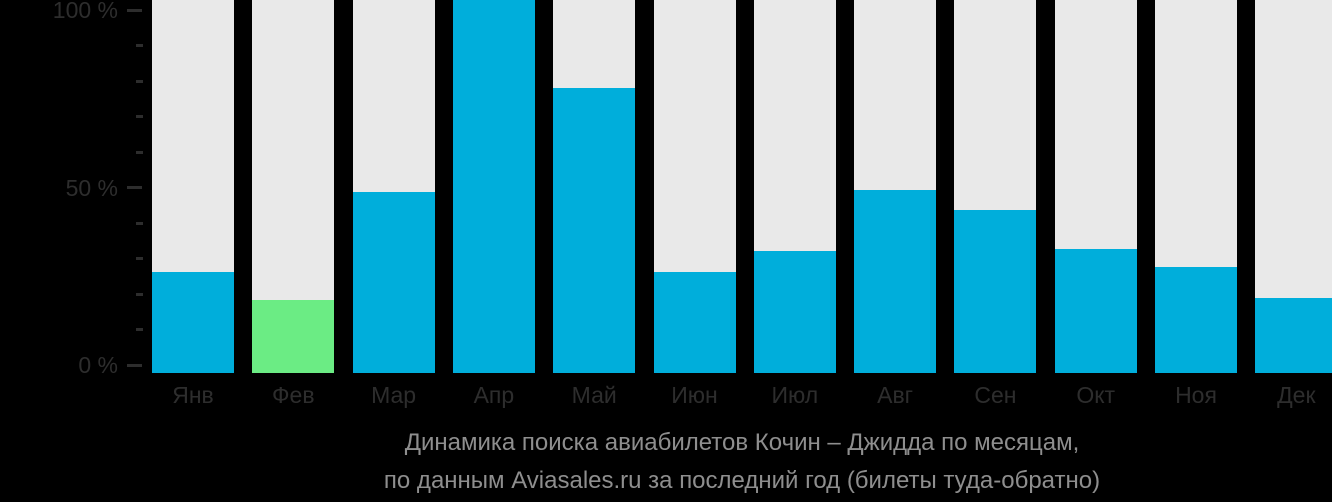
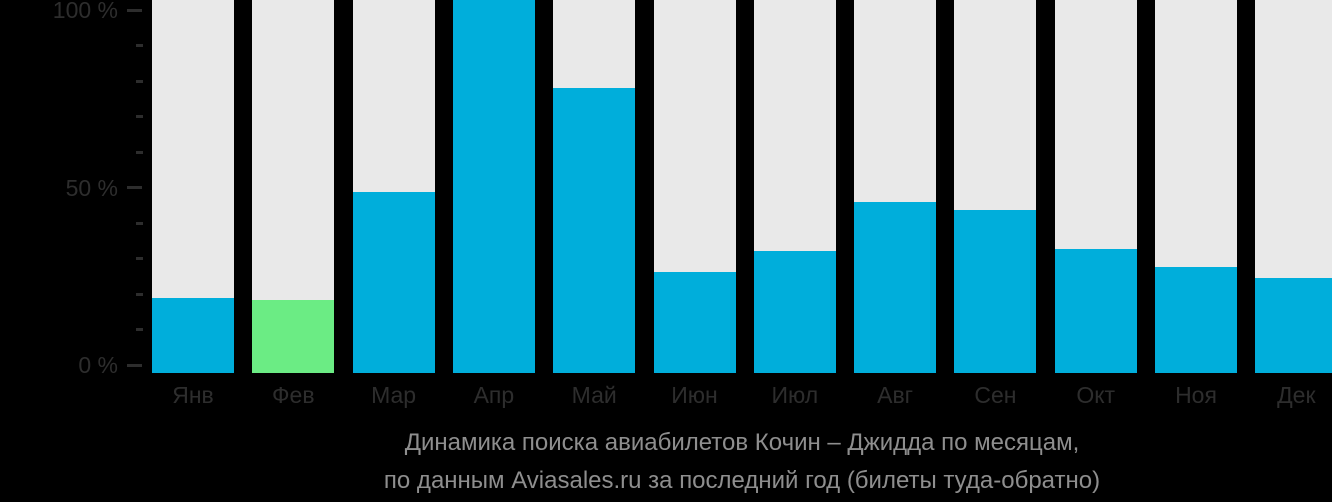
Янв: 27% -> 20%
Авг: 49% -> 46%
Дек: 20% -> 25%
